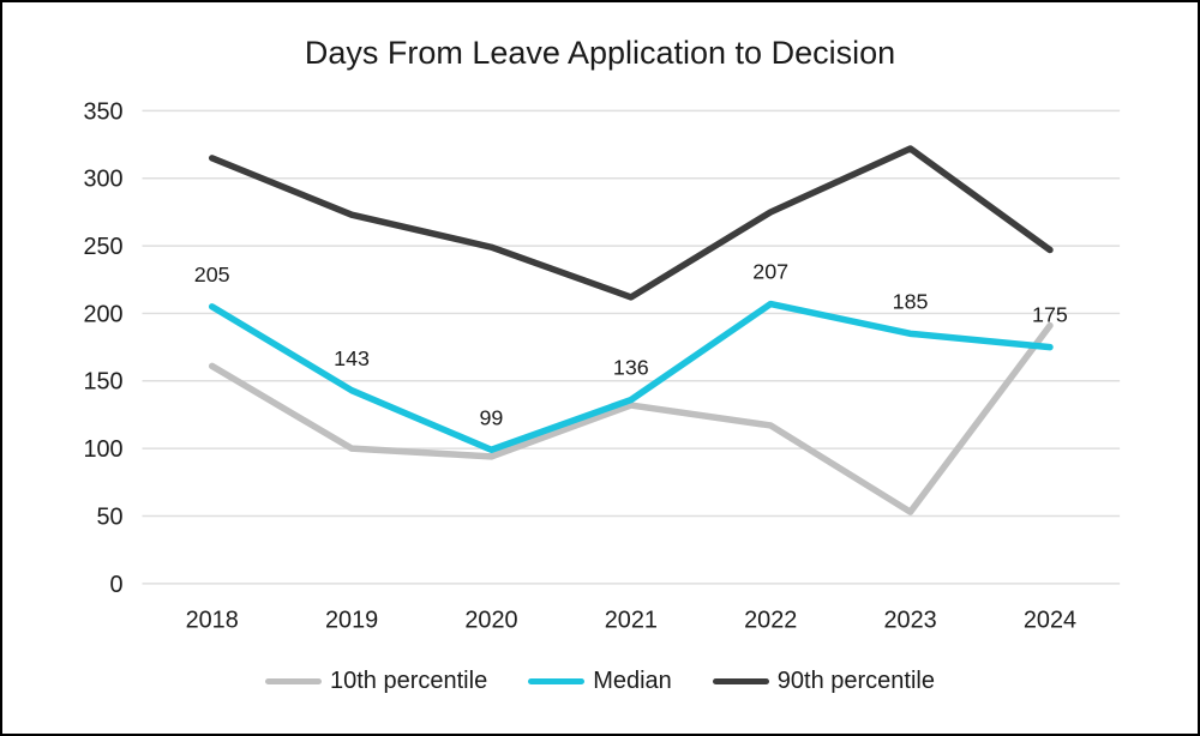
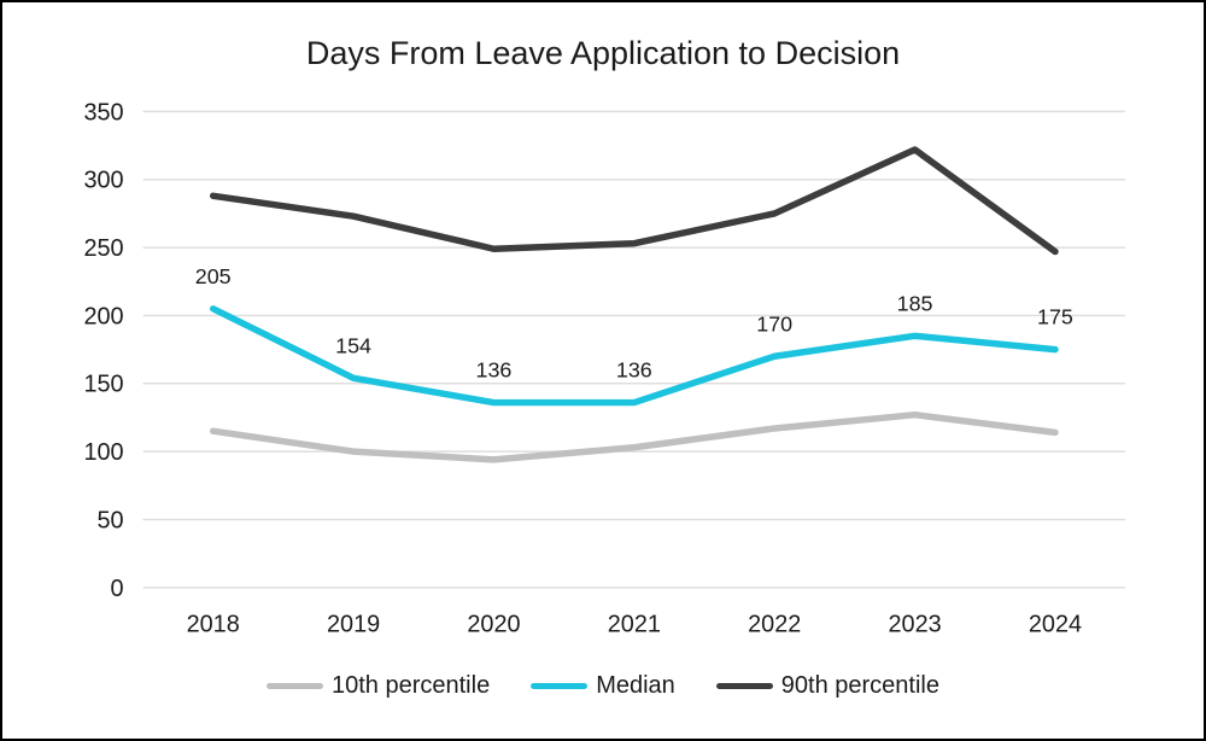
10th percentile/2018: 161 -> 115
90th percentile/2018: 315 -> 288
Median/2019: 143 -> 154
Median/2020: 99 -> 136
10th percentile/2021: 132 -> 103
90th percentile/2021: 212 -> 253
Median/2022: 207 -> 170
10th percentile/2023: 53 -> 127
10th percentile/2024: 191 -> 114
